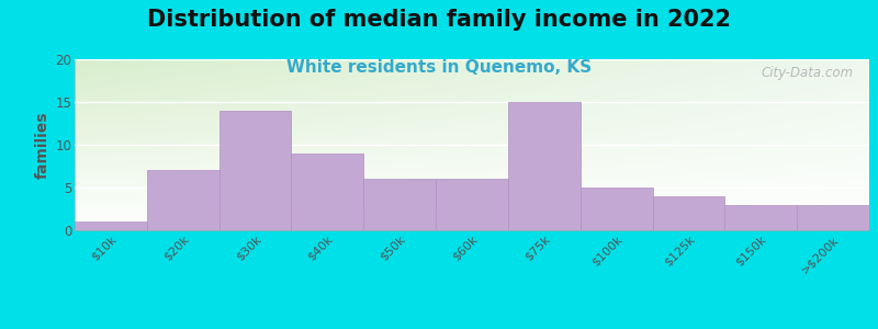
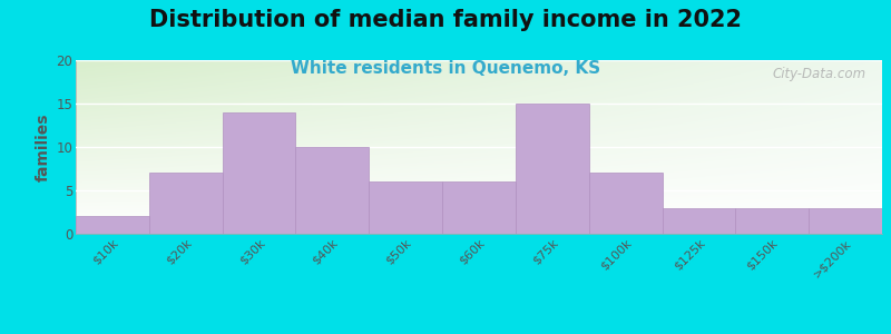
$10k: 1 -> 2
$40k: 9 -> 10
$100k: 5 -> 7
$125k: 4 -> 3
